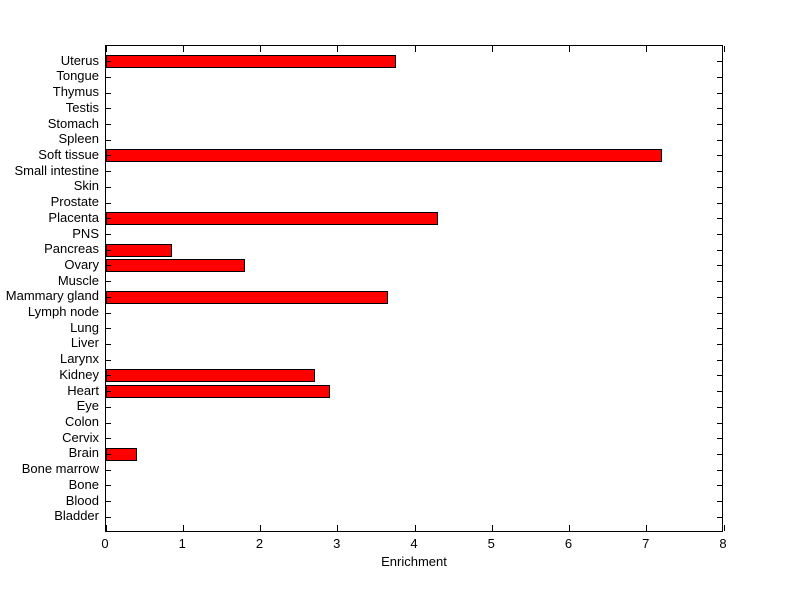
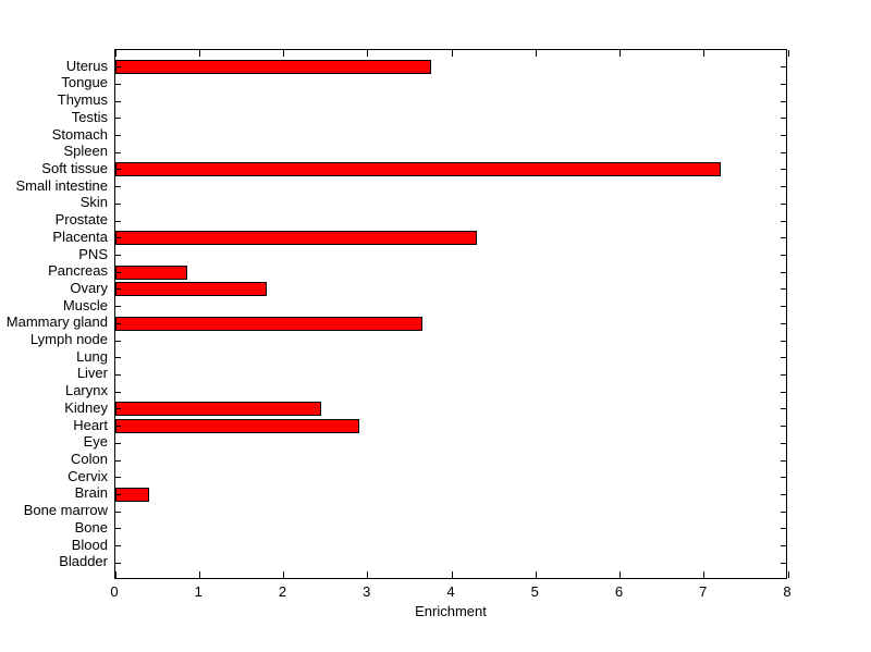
Kidney: 2.7 -> 2.5
